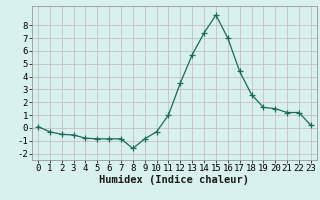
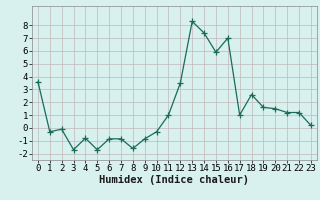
0: 0.1 -> 3.6
2: -0.5 -> -0.1
3: -0.6 -> -1.7
5: -0.8 -> -1.7
13: 5.7 -> 8.3
15: 8.8 -> 5.9
17: 4.4 -> 1.0
